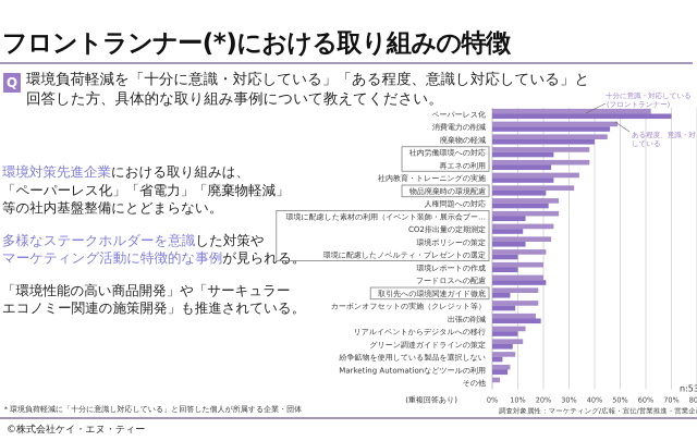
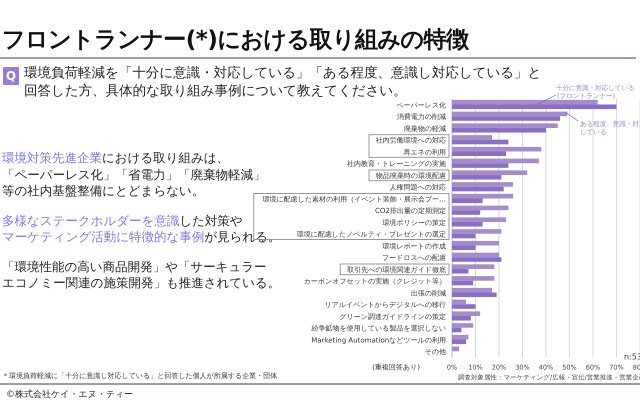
十分に意識・対応している(フロントランナー)/社内労働環境への対応: 38% -> 17%
十分に意識・対応している(フロントランナー)/社内教育・トレーニングの実施: 34% -> 37%
十分に意識・対応している(フロントランナー)/リアルイベントからデジタルへの移行: 13% -> 6%
